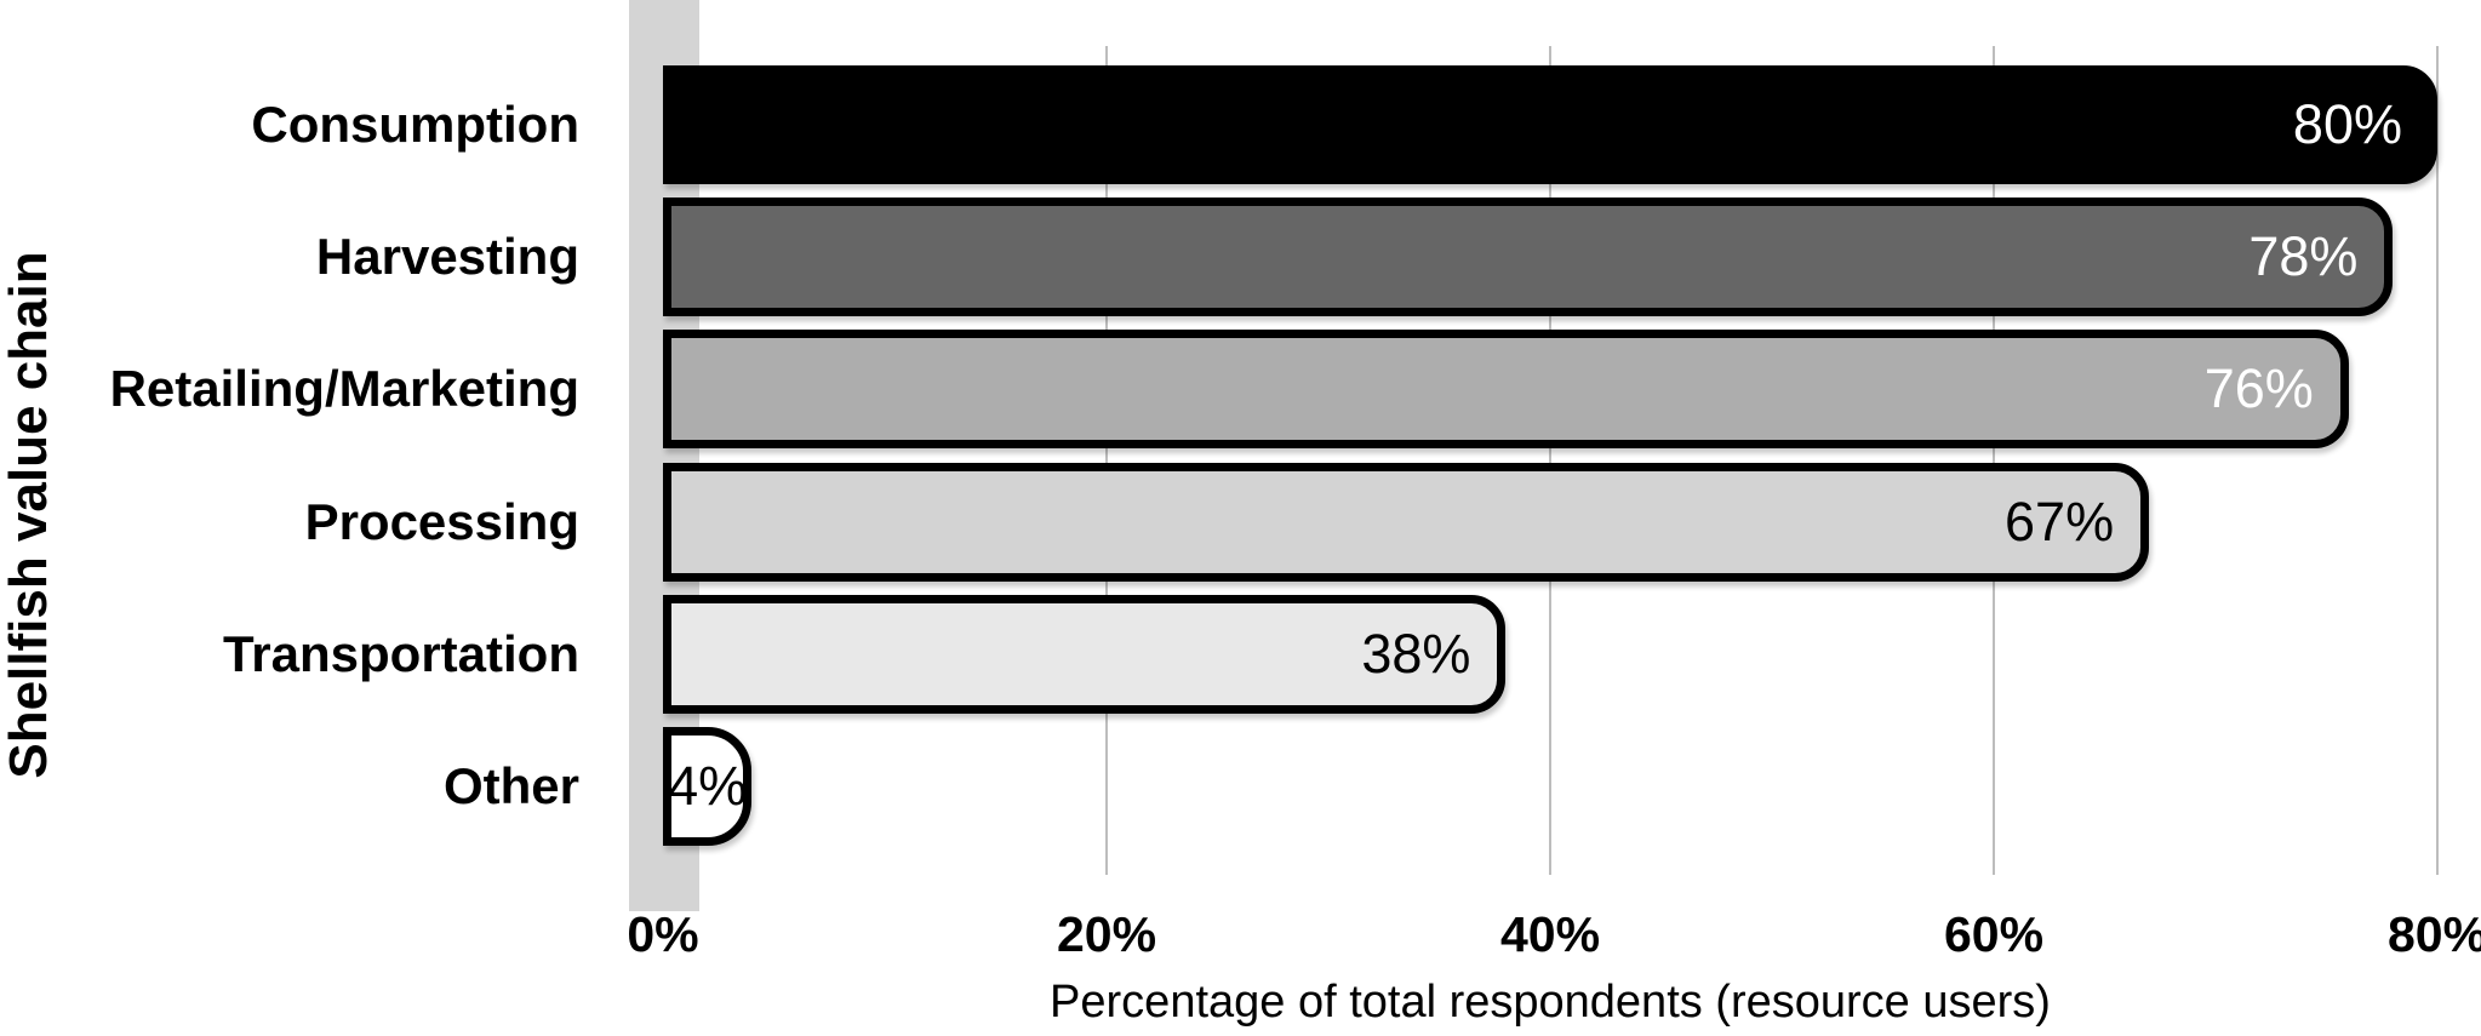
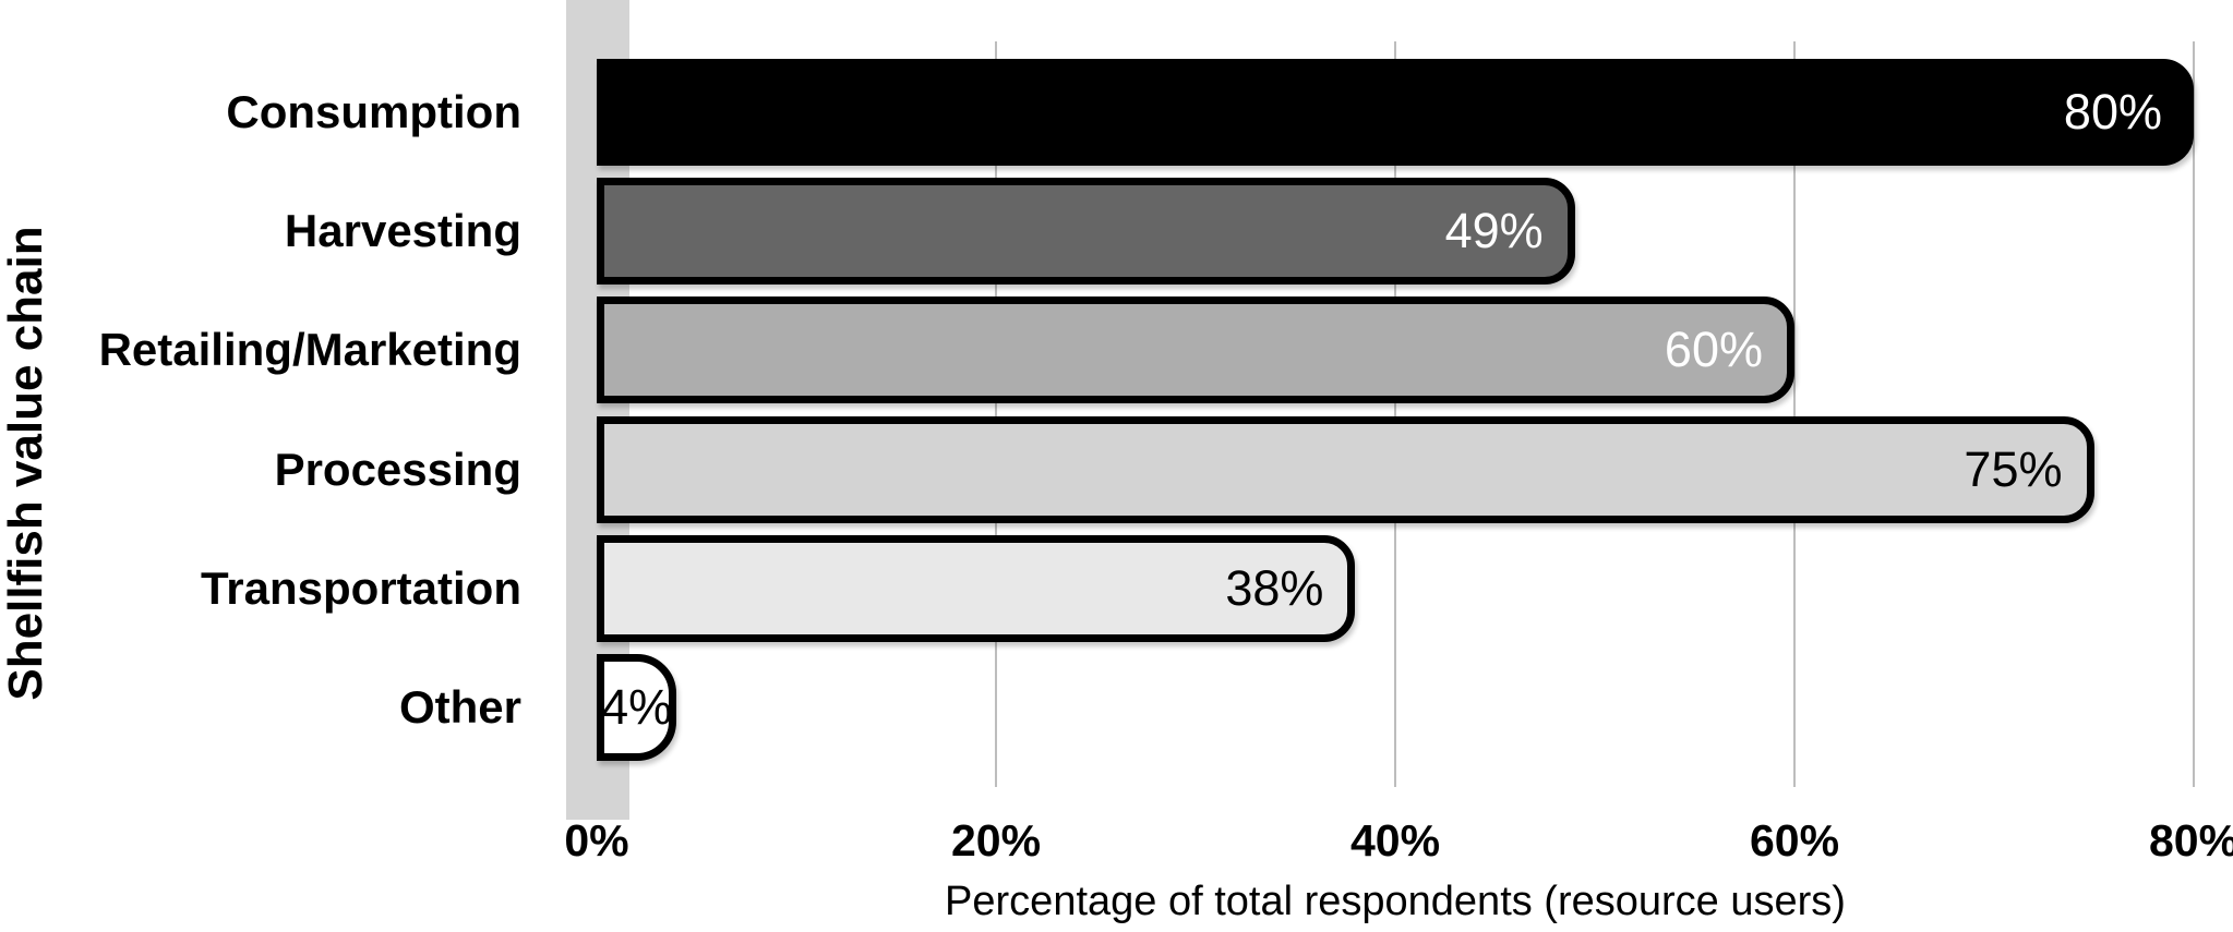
Harvesting: 78% -> 49%
Retailing/Marketing: 76% -> 60%
Processing: 67% -> 75%
